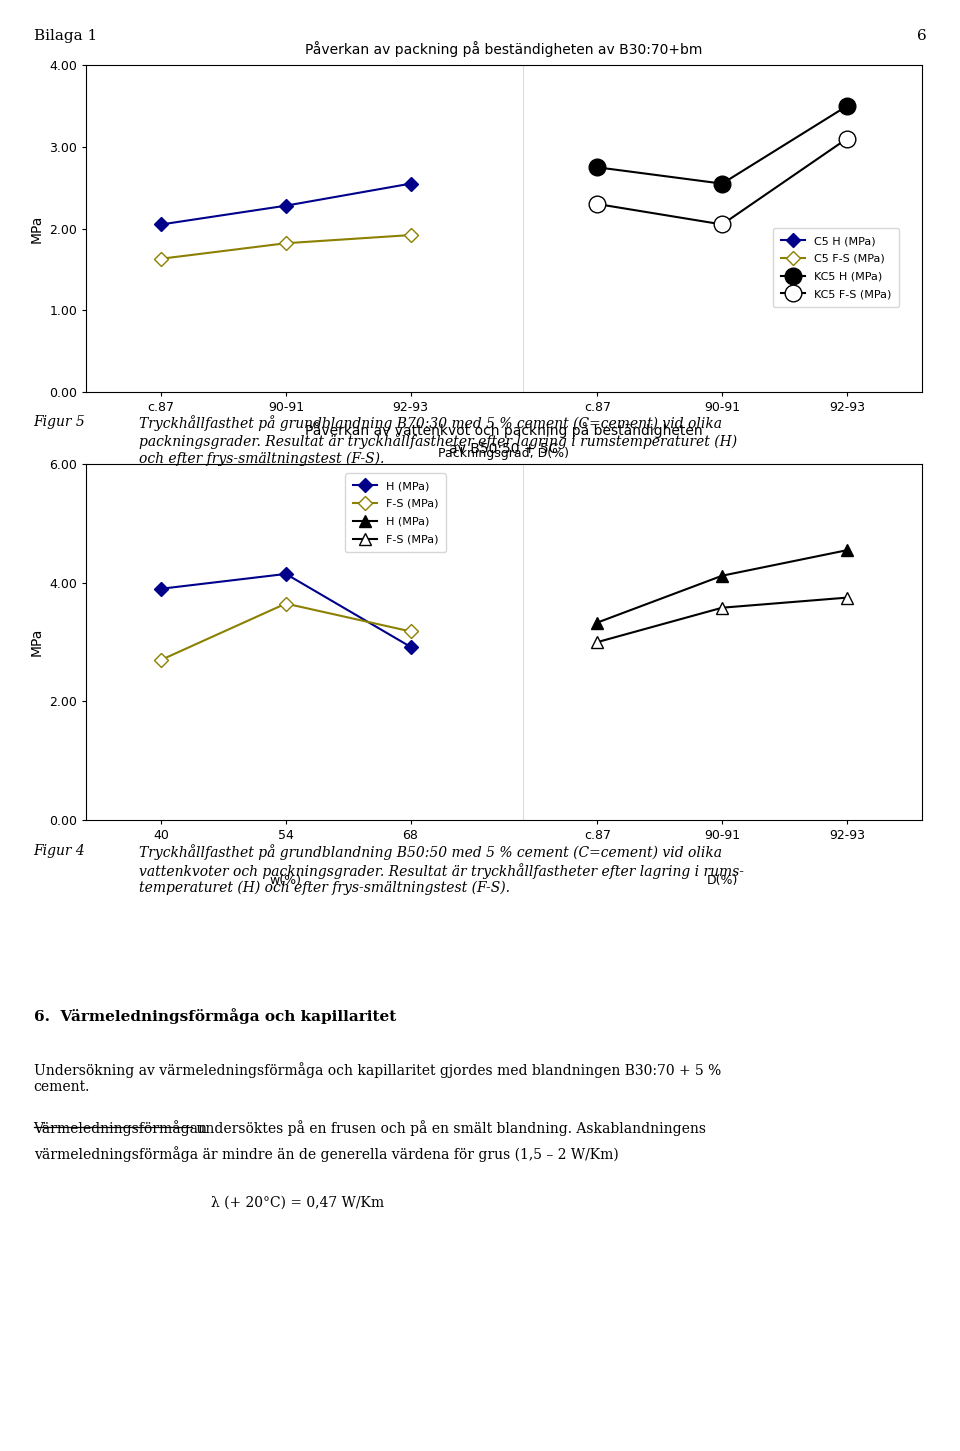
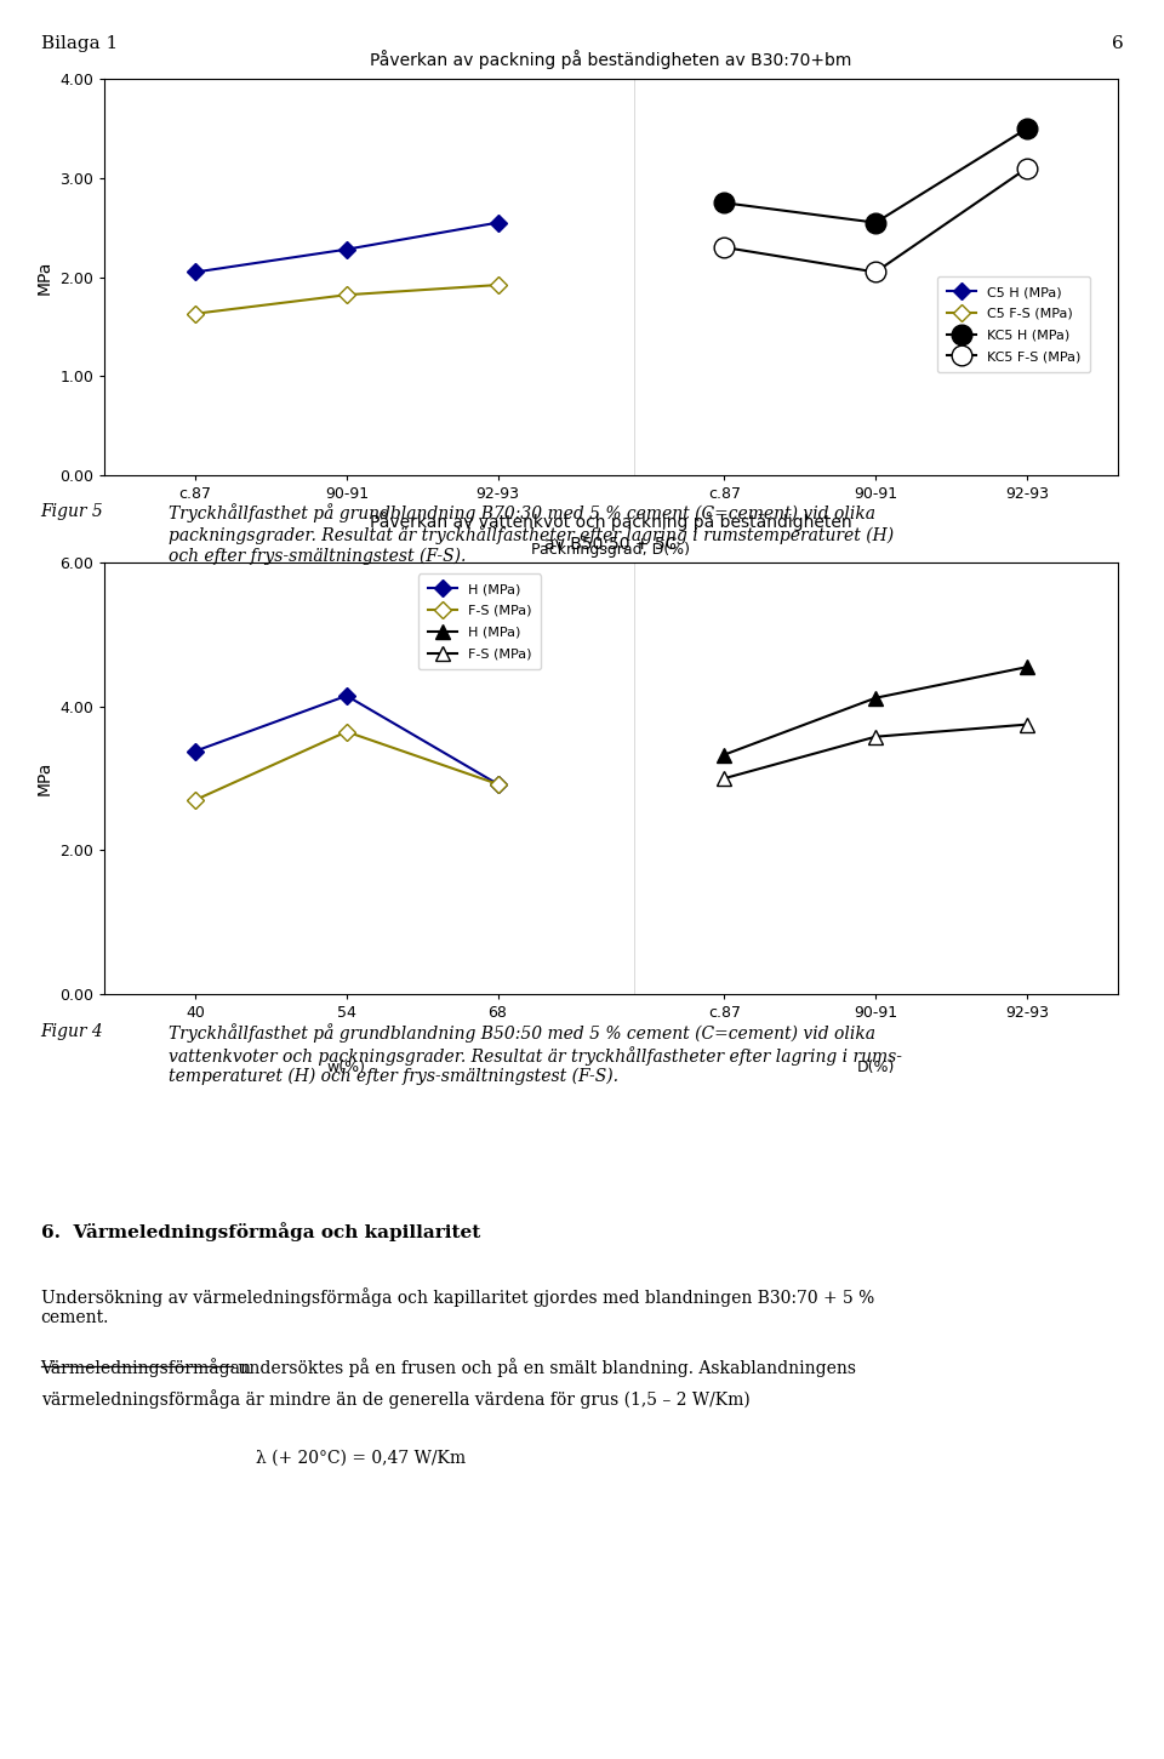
H (MPa)/40: 3.90 -> 3.38
F-S (MPa)/68: 3.18 -> 2.92
